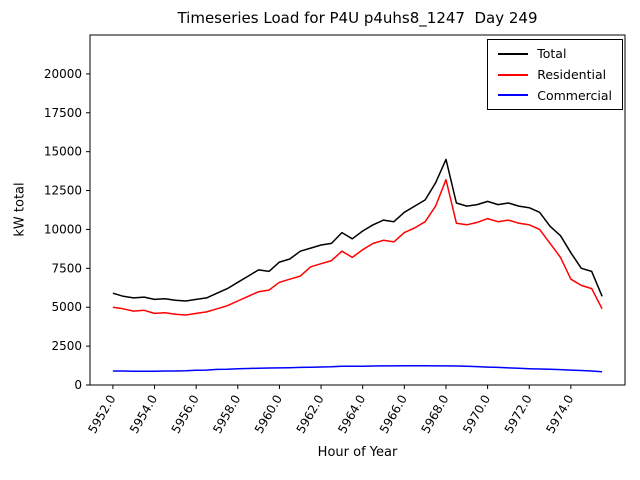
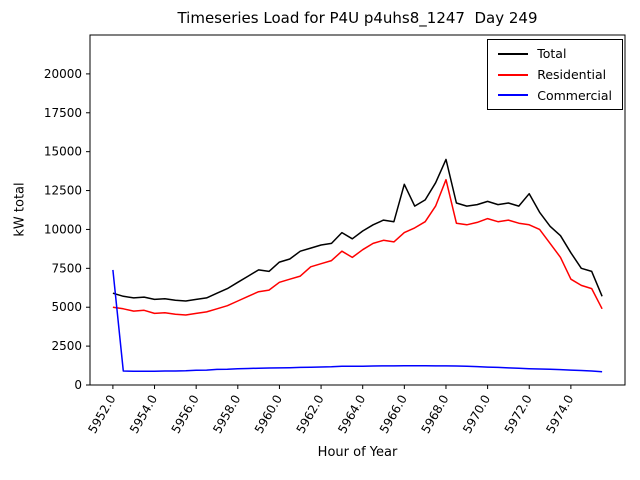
Commercial/5952.0: 900 -> 7400
Total/5966.0: 11100 -> 12900
Total/5972.0: 11400 -> 12300
